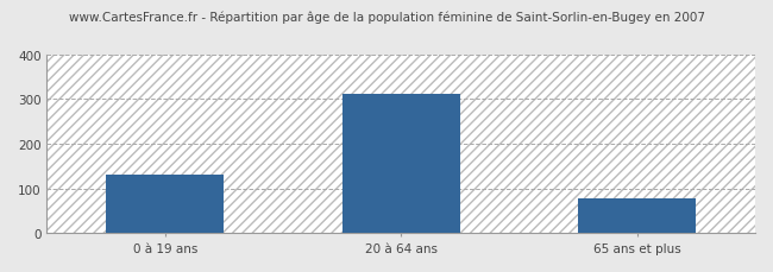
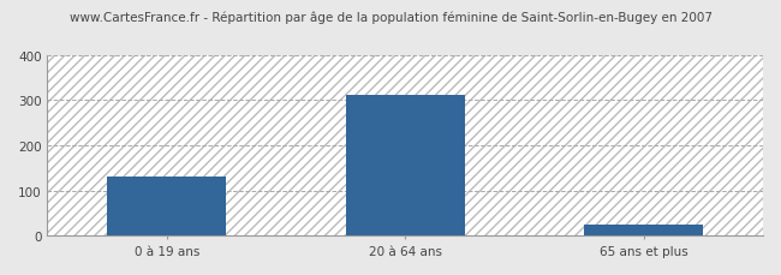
65 ans et plus: 78 -> 25
